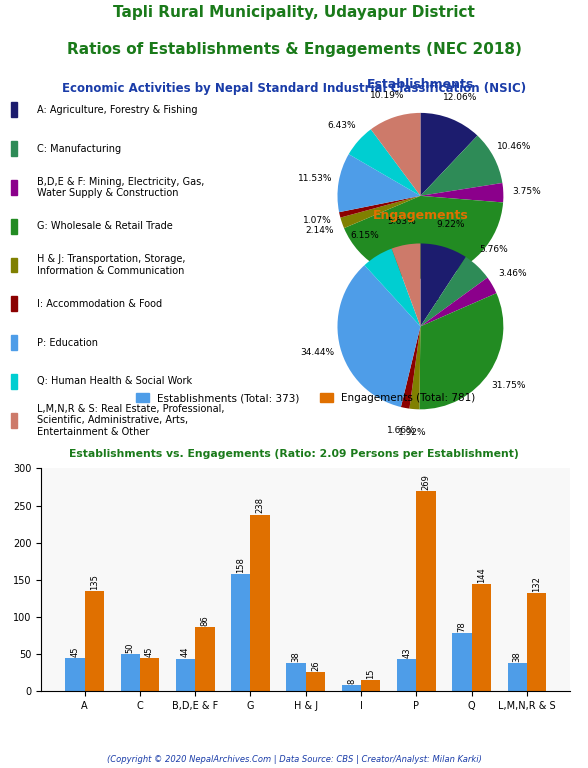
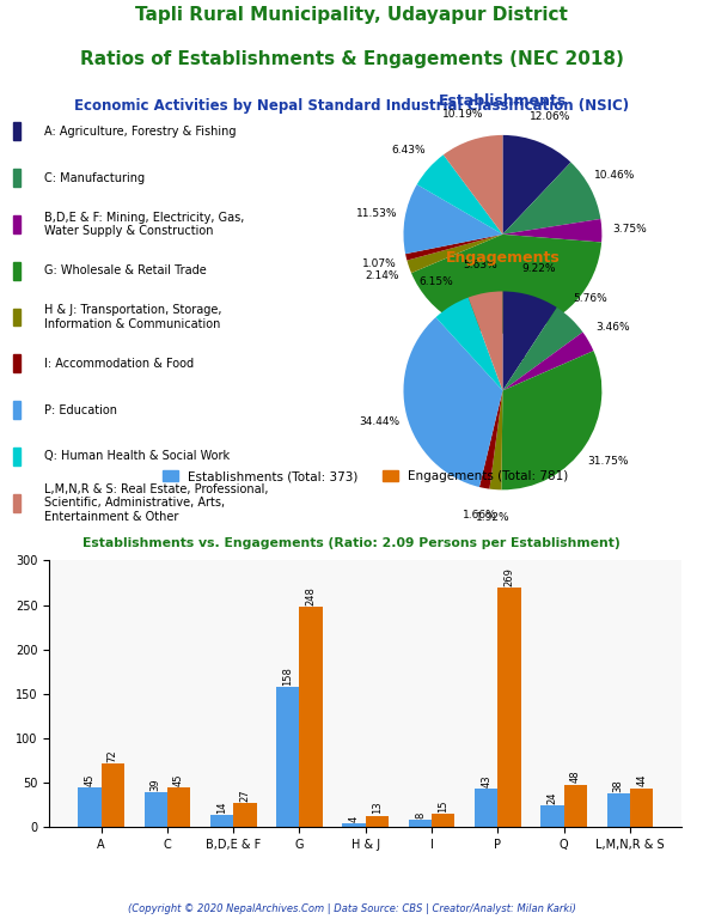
Engagements (Total: 781)/A: 135 -> 72
Establishments (Total: 373)/C: 50 -> 39
Establishments (Total: 373)/B,D,E & F: 44 -> 14
Engagements (Total: 781)/B,D,E & F: 86 -> 27
Engagements (Total: 781)/G: 238 -> 248
Establishments (Total: 373)/H & J: 38 -> 4
Engagements (Total: 781)/H & J: 26 -> 13
Establishments (Total: 373)/Q: 78 -> 24
Engagements (Total: 781)/Q: 144 -> 48
Engagements (Total: 781)/L,M,N,R & S: 132 -> 44
